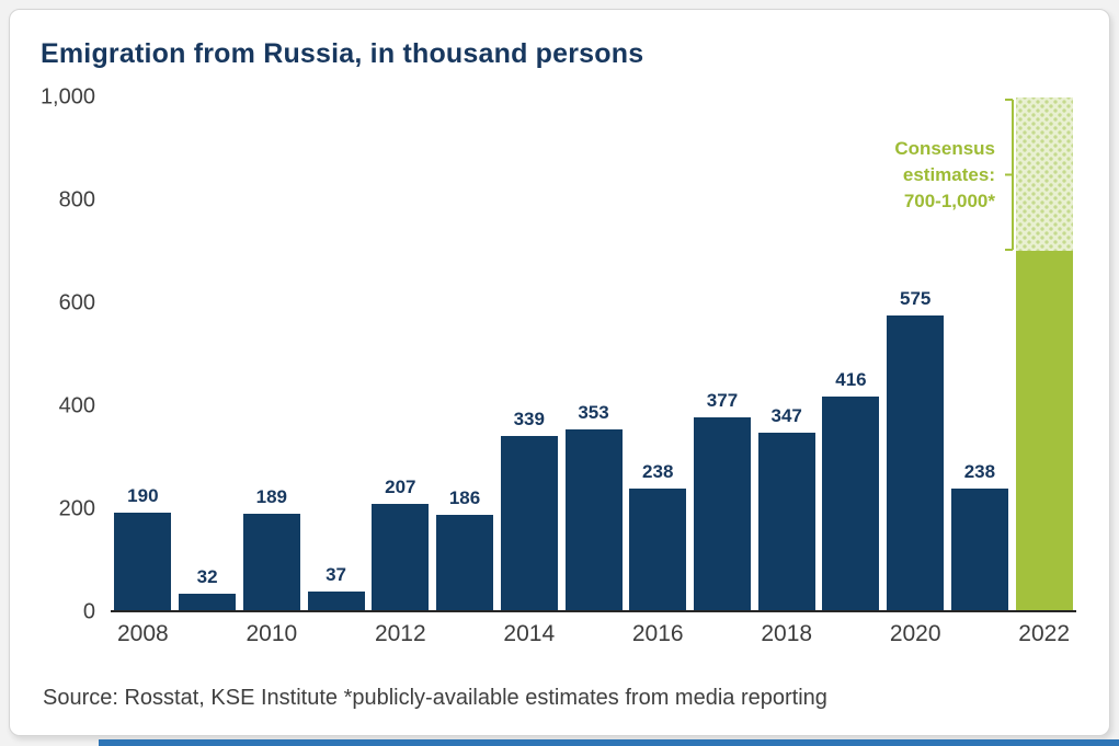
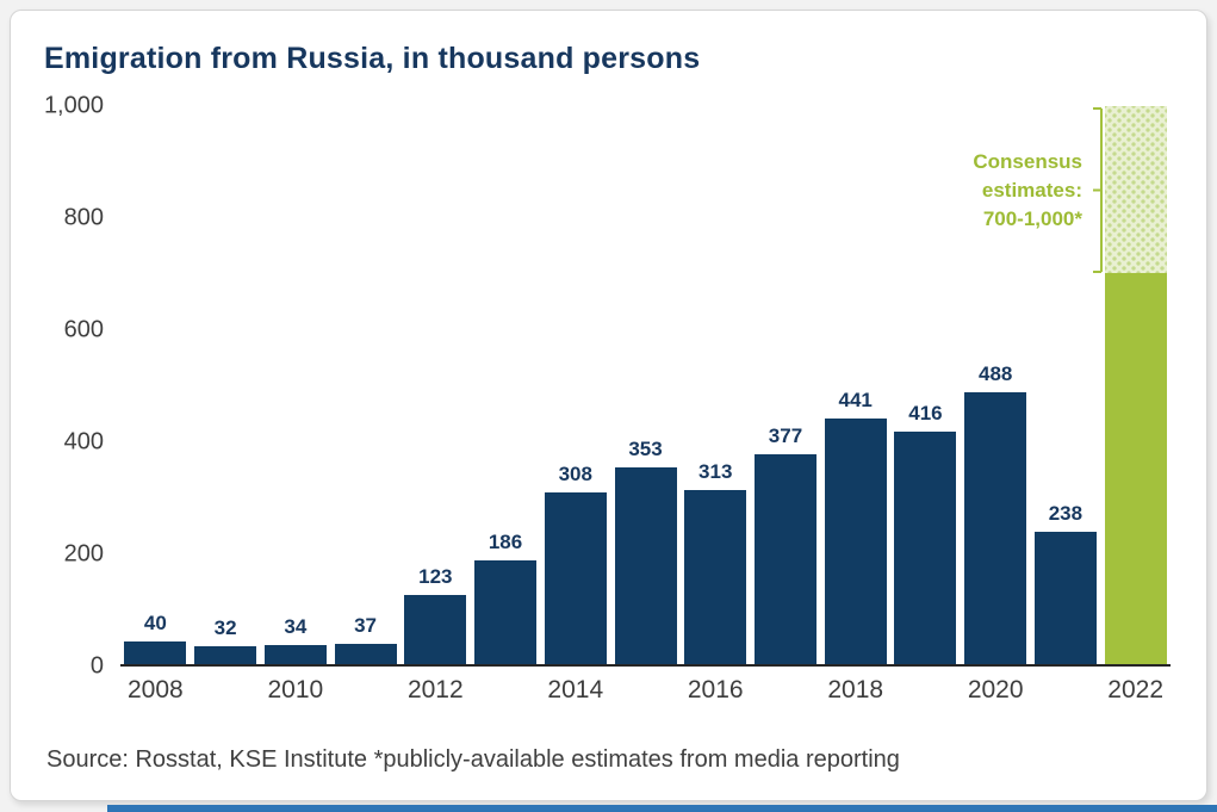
2008: 190 -> 40
2010: 189 -> 34
2012: 207 -> 123
2014: 339 -> 308
2016: 238 -> 313
2018: 347 -> 441
2020: 575 -> 488
